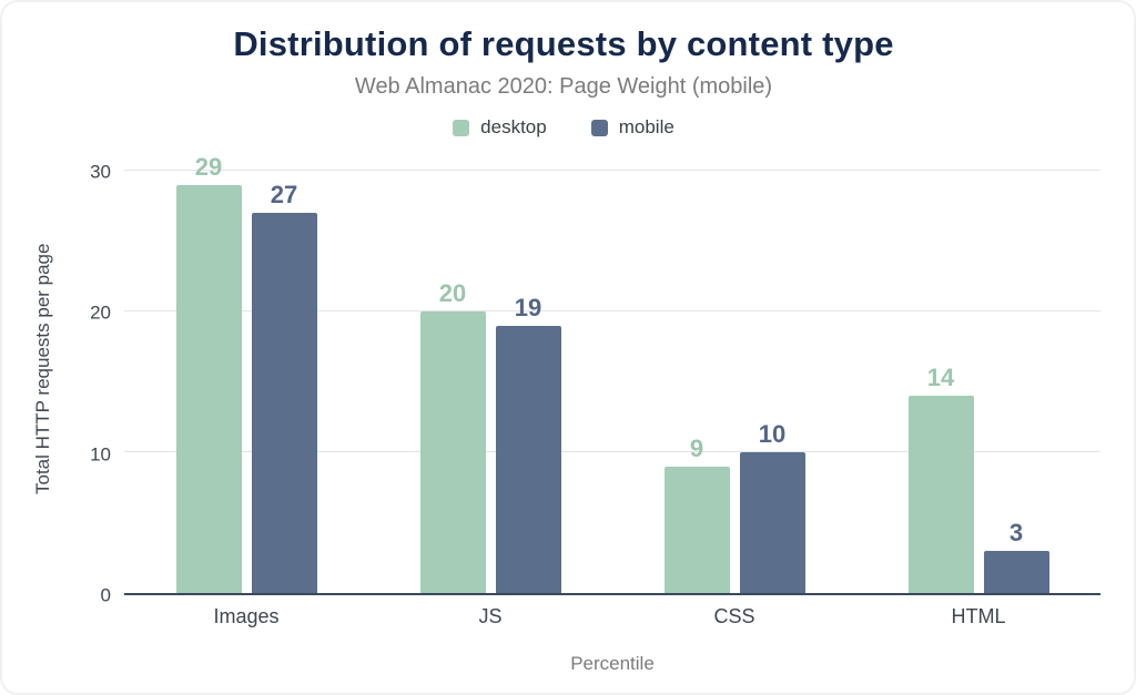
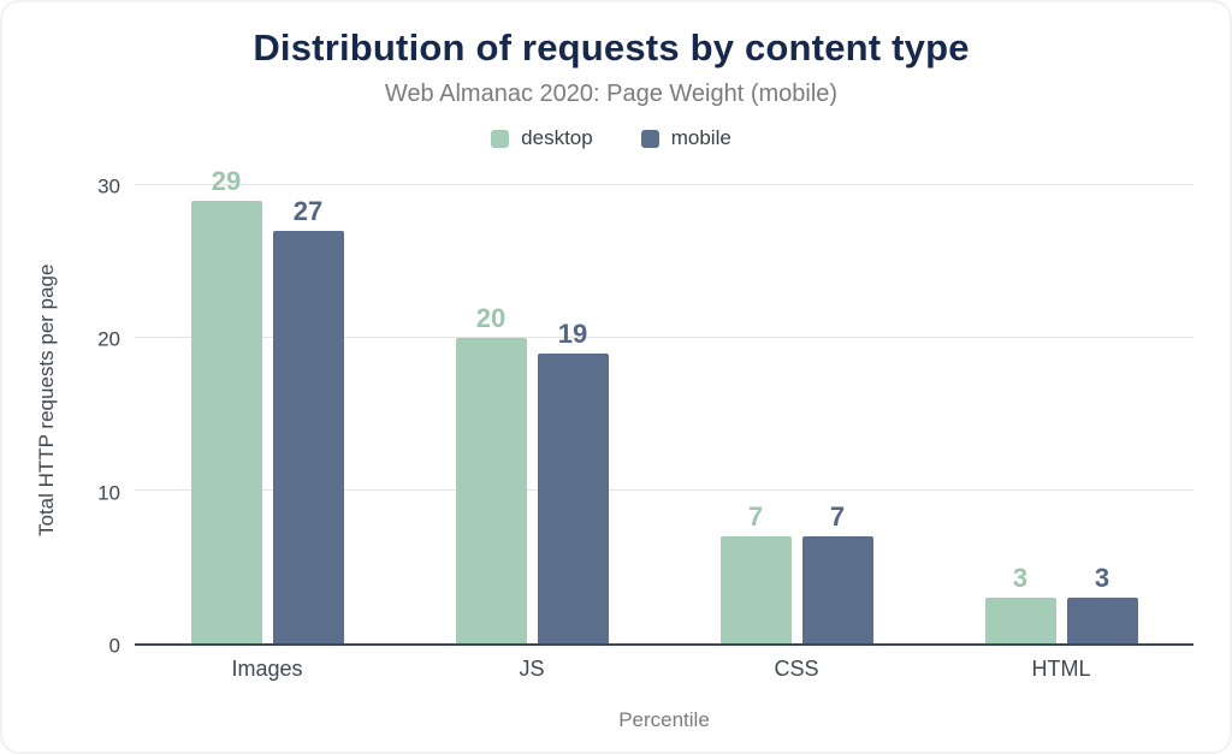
desktop/CSS: 9 -> 7
mobile/CSS: 10 -> 7
desktop/HTML: 14 -> 3
